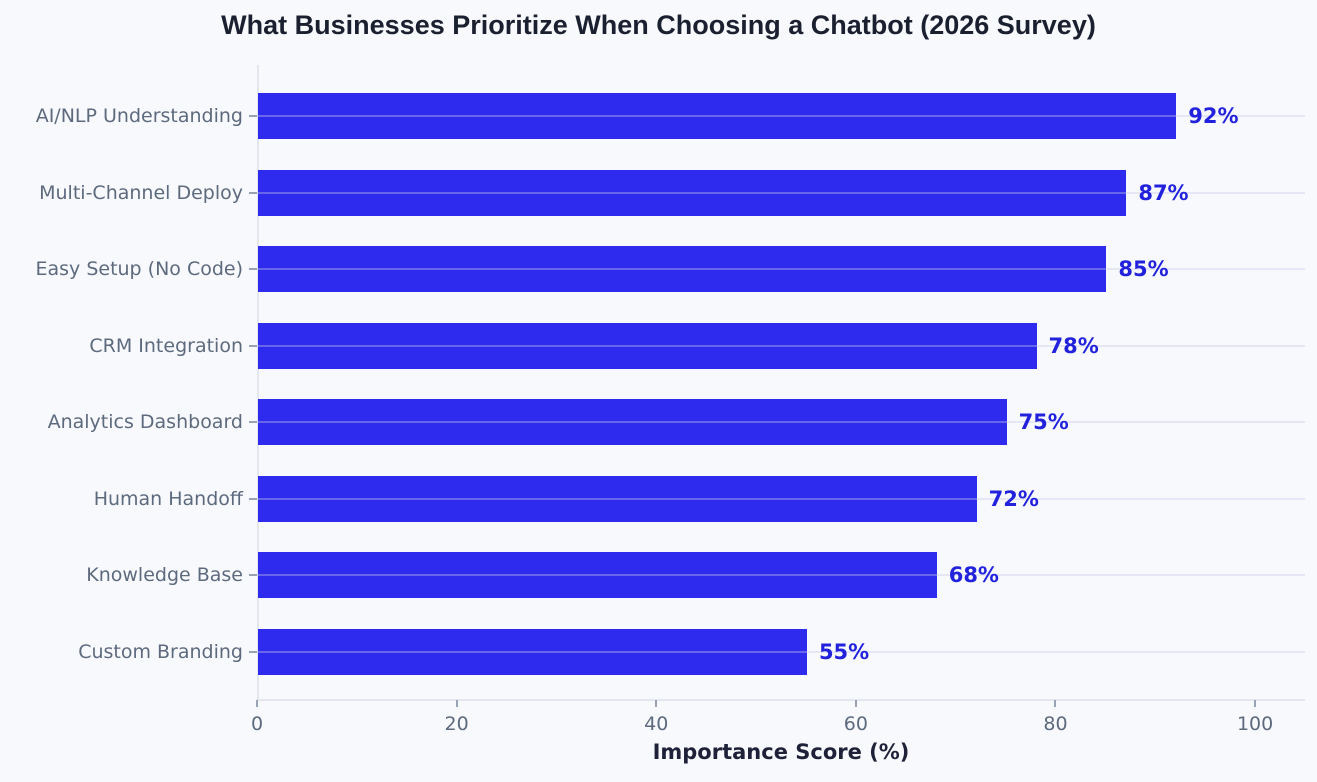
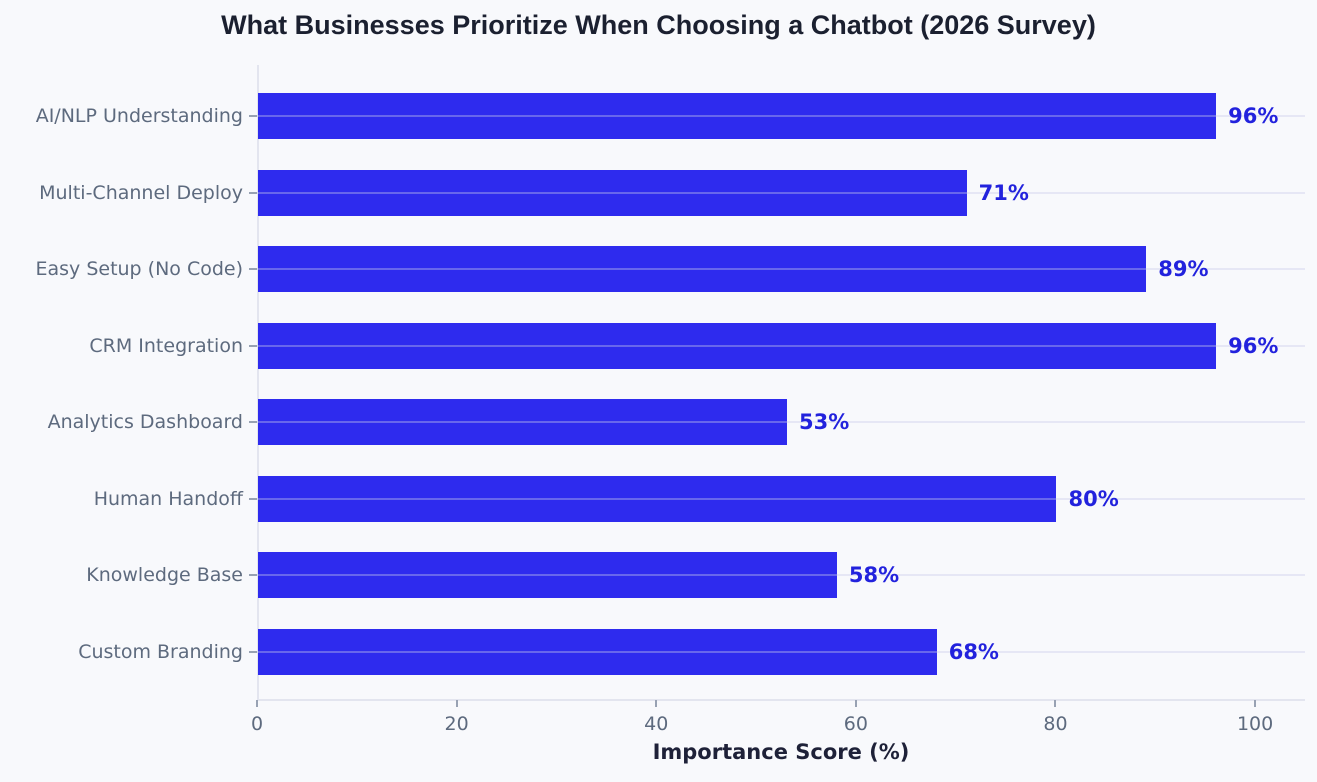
AI/NLP Understanding: 92% -> 96%
Multi-Channel Deploy: 87% -> 71%
Easy Setup (No Code): 85% -> 89%
CRM Integration: 78% -> 96%
Analytics Dashboard: 75% -> 53%
Human Handoff: 72% -> 80%
Knowledge Base: 68% -> 58%
Custom Branding: 55% -> 68%
